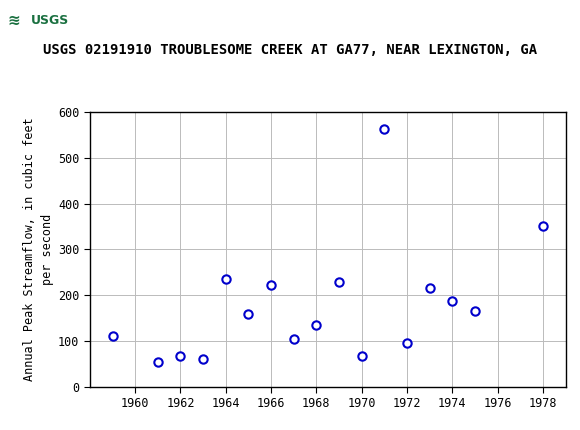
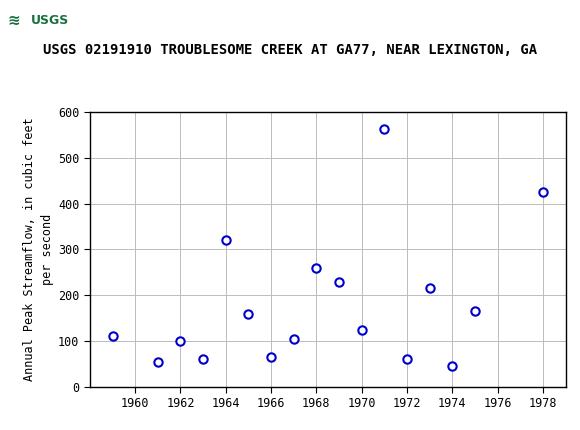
1962: 68 -> 100
1964: 235 -> 320
1966: 222 -> 65
1968: 135 -> 260
1970: 68 -> 125
1972: 97 -> 60
1974: 188 -> 45
1978: 350 -> 425
